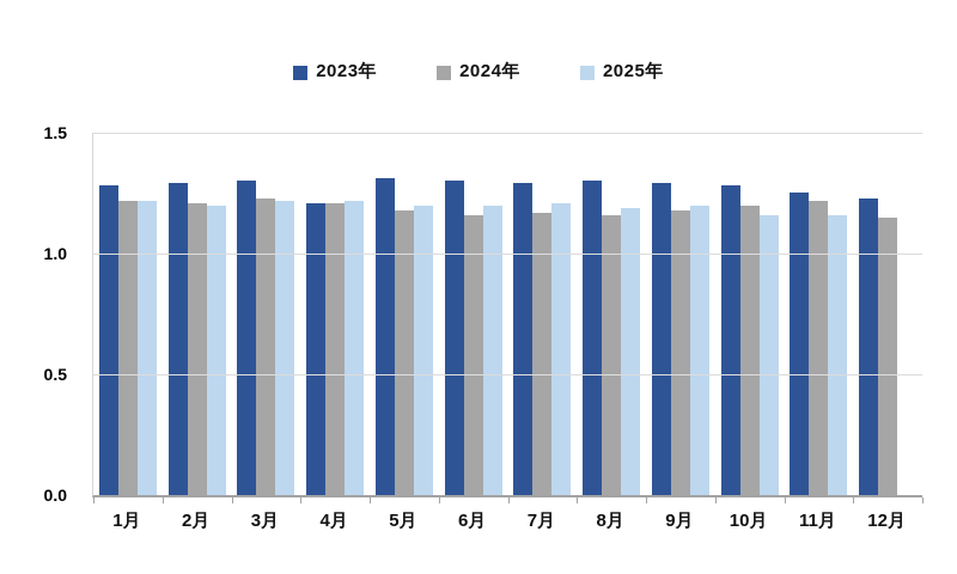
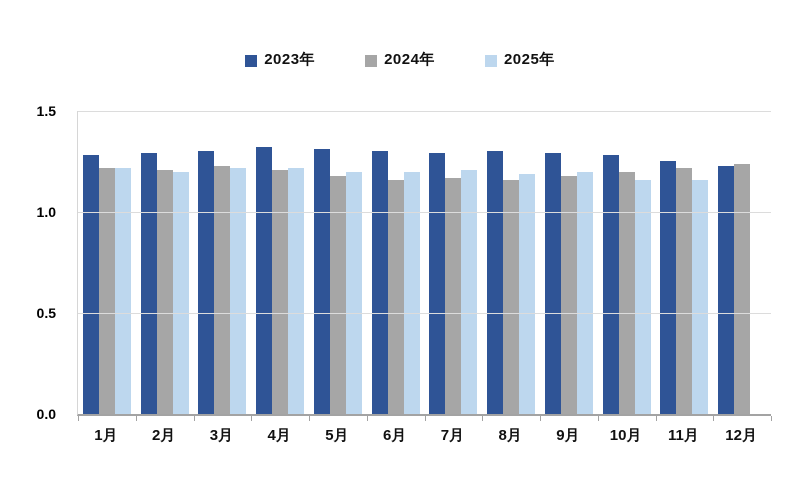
2023年/4月: 1.21 -> 1.32
2024年/12月: 1.15 -> 1.24
